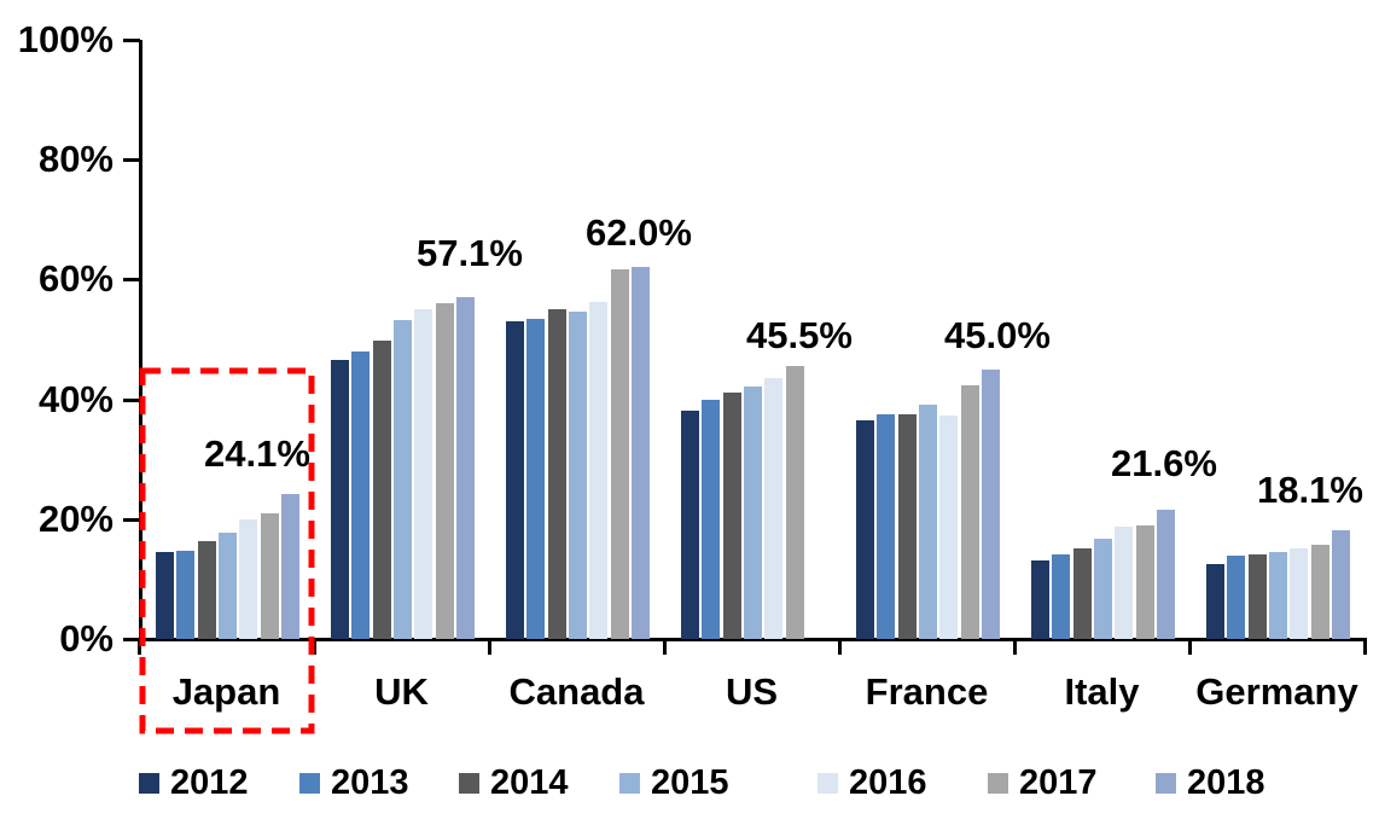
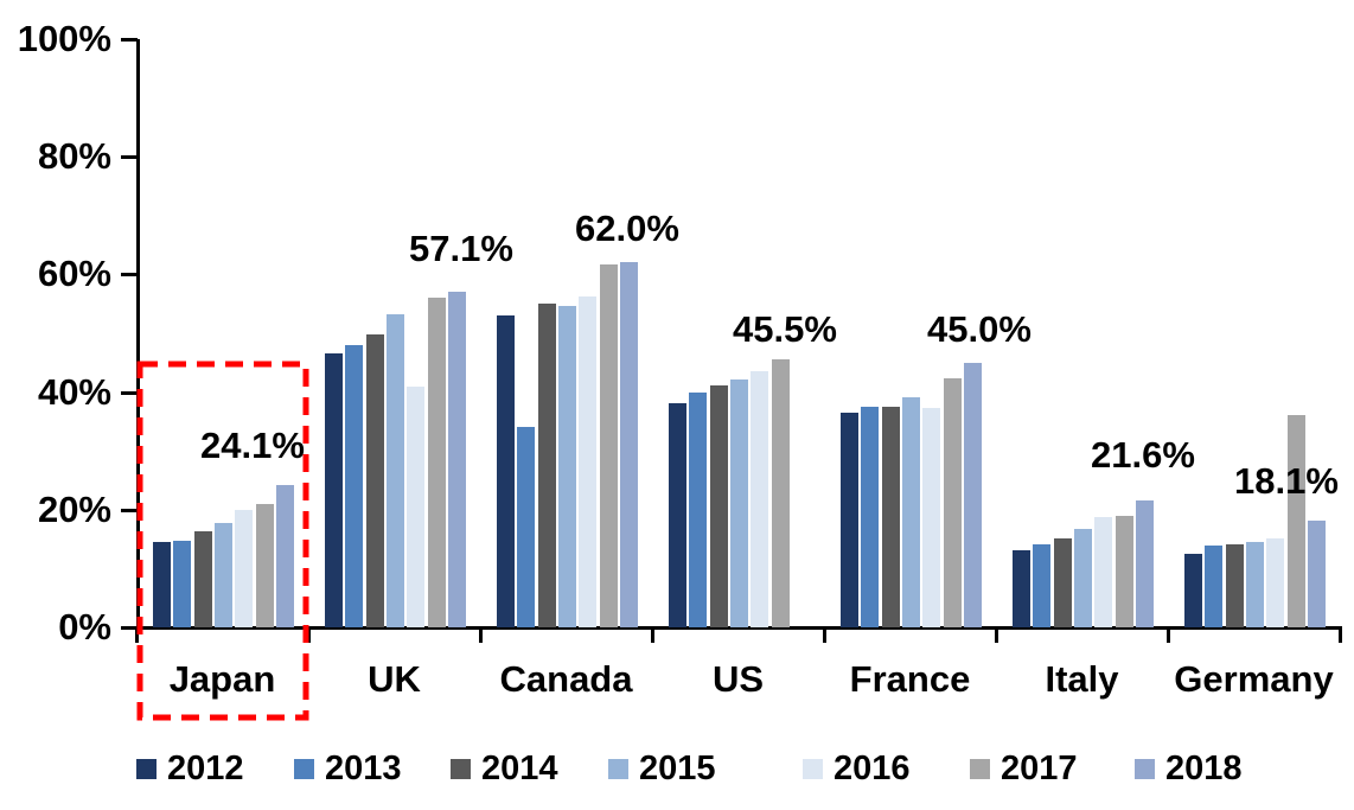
2016/UK: 55% -> 41%
2013/Canada: 54% -> 34%
2017/Germany: 16% -> 36%
